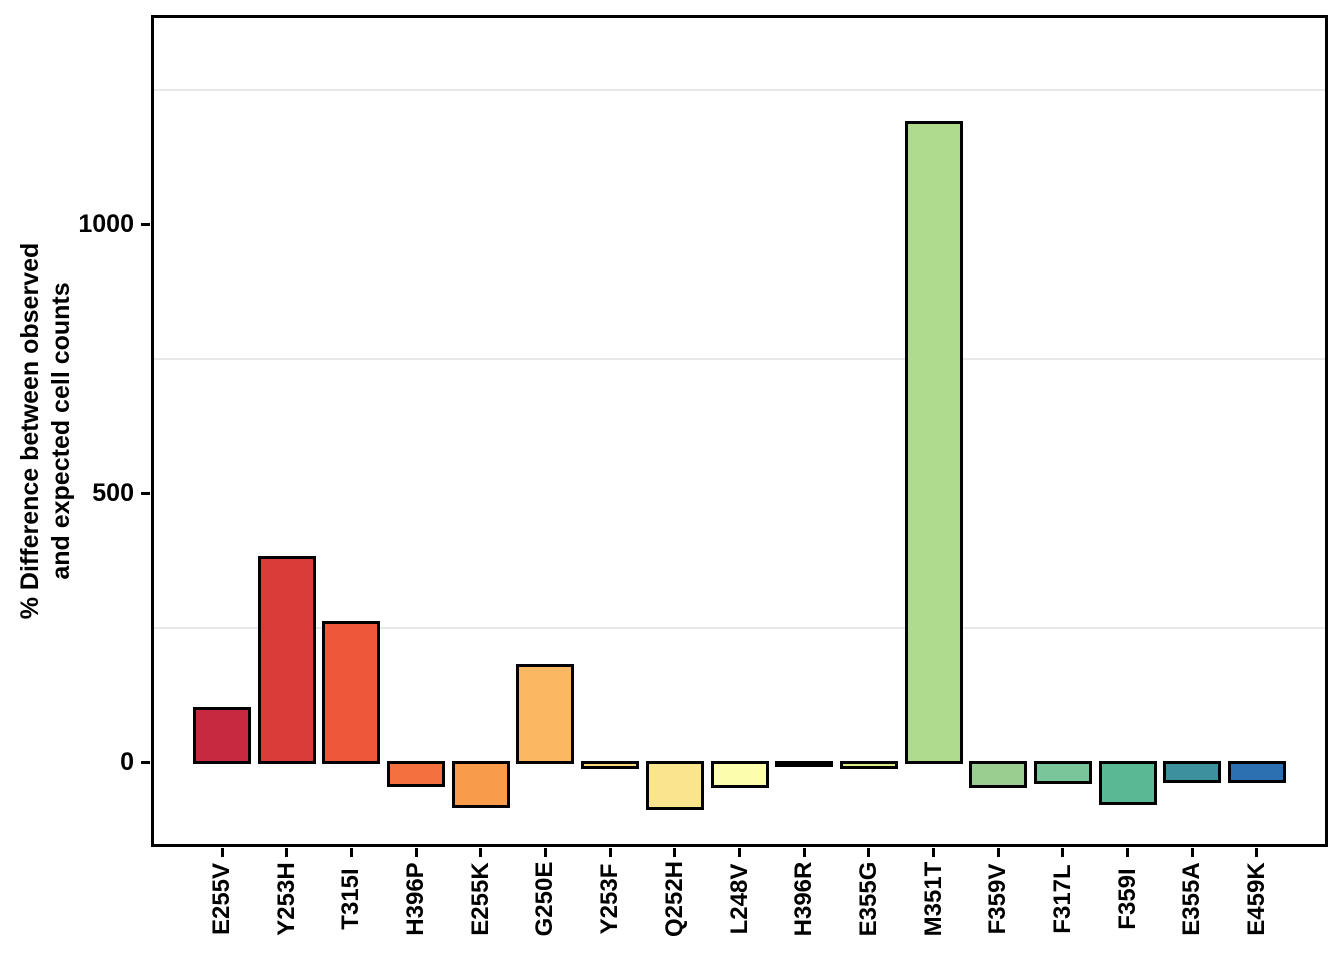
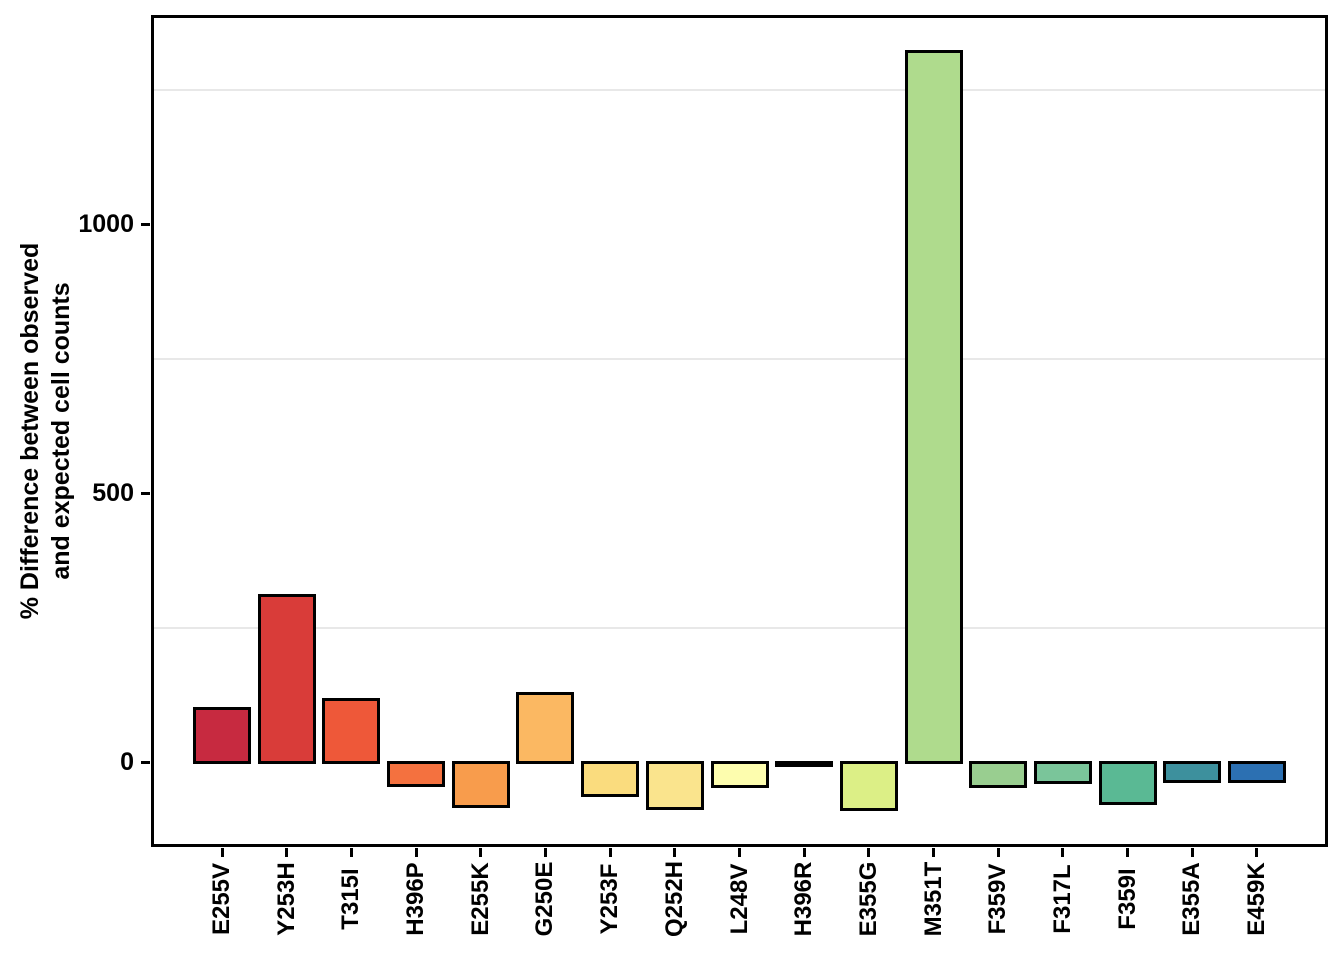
Y253H: 380 -> 310
T315I: 260 -> 120
G250E: 180 -> 130
Y253F: -10 -> -60
E355G: -10 -> -90
M351T: 1190 -> 1320
